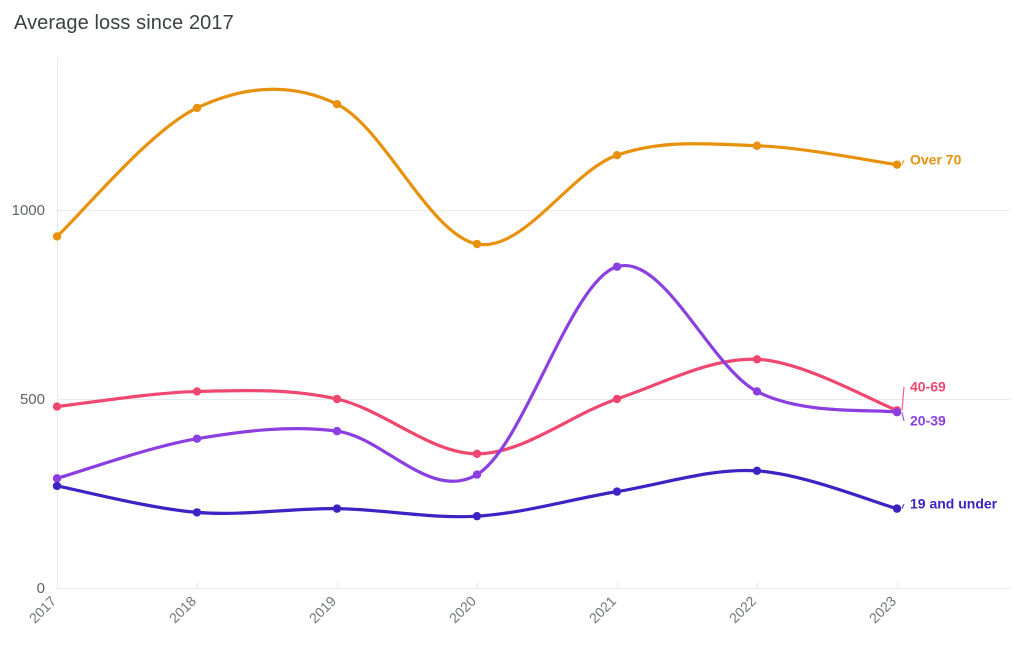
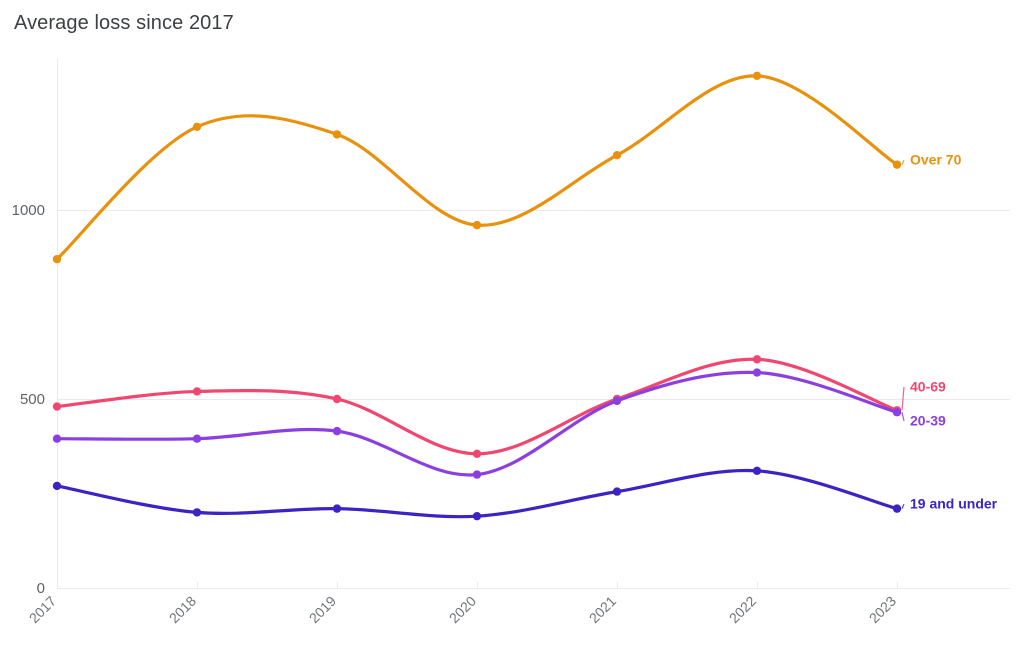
Over 70/2017: 930 -> 870
20-39/2017: 290 -> 400
Over 70/2018: 1270 -> 1220
Over 70/2019: 1280 -> 1200
Over 70/2020: 910 -> 960
20-39/2021: 850 -> 500
Over 70/2022: 1170 -> 1360
20-39/2022: 520 -> 570
